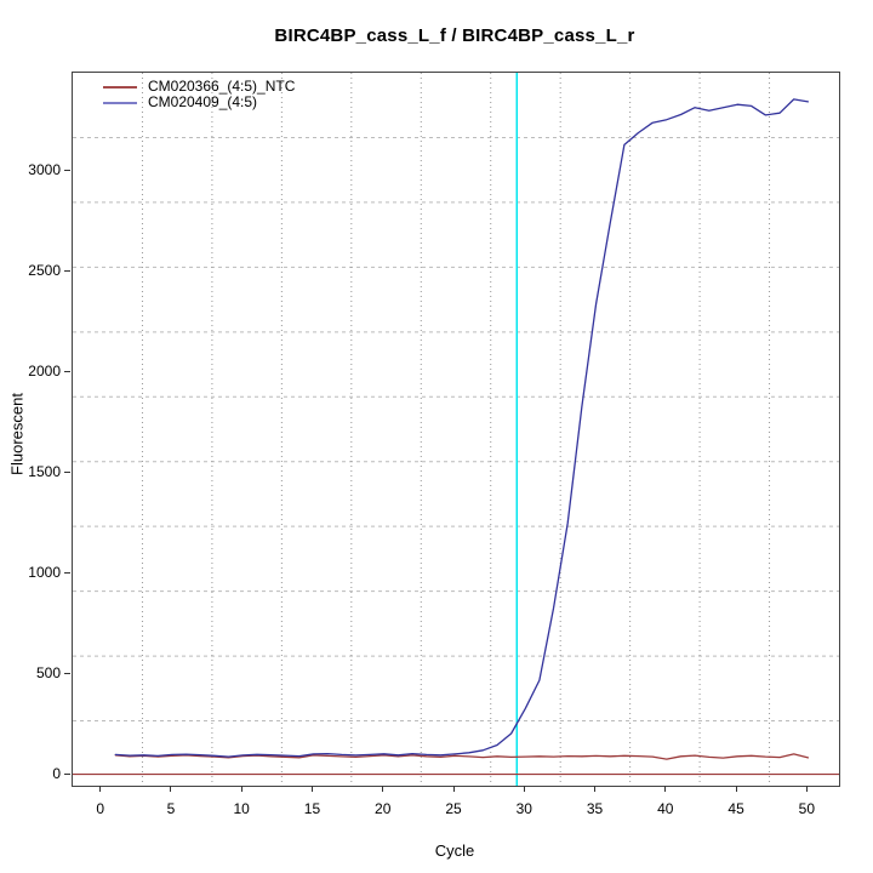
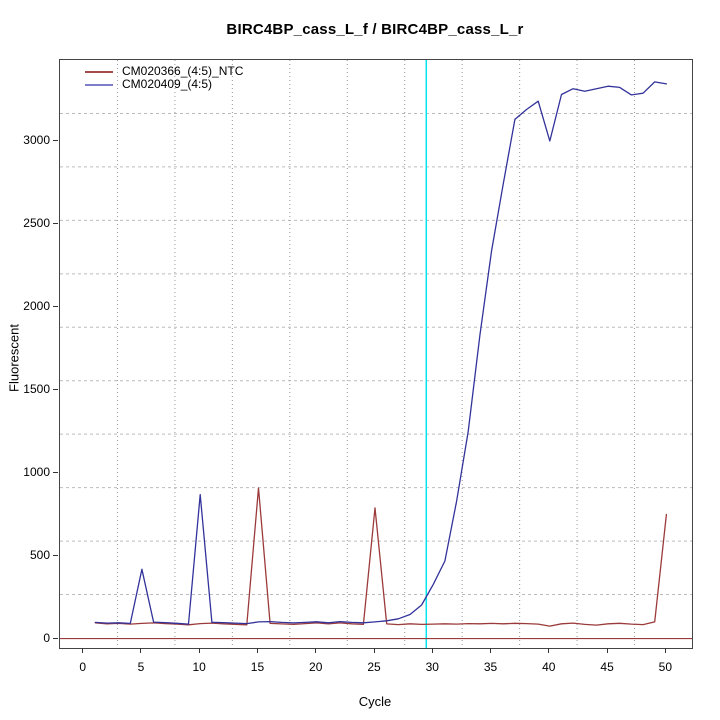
CM020409_(4:5)/5: 100 -> 420
CM020409_(4:5)/10: 100 -> 870
CM020366_(4:5)_NTC/15: 100 -> 910
CM020366_(4:5)_NTC/25: 100 -> 790
CM020409_(4:5)/40: 3260 -> 3000
CM020366_(4:5)_NTC/50: 80 -> 750
